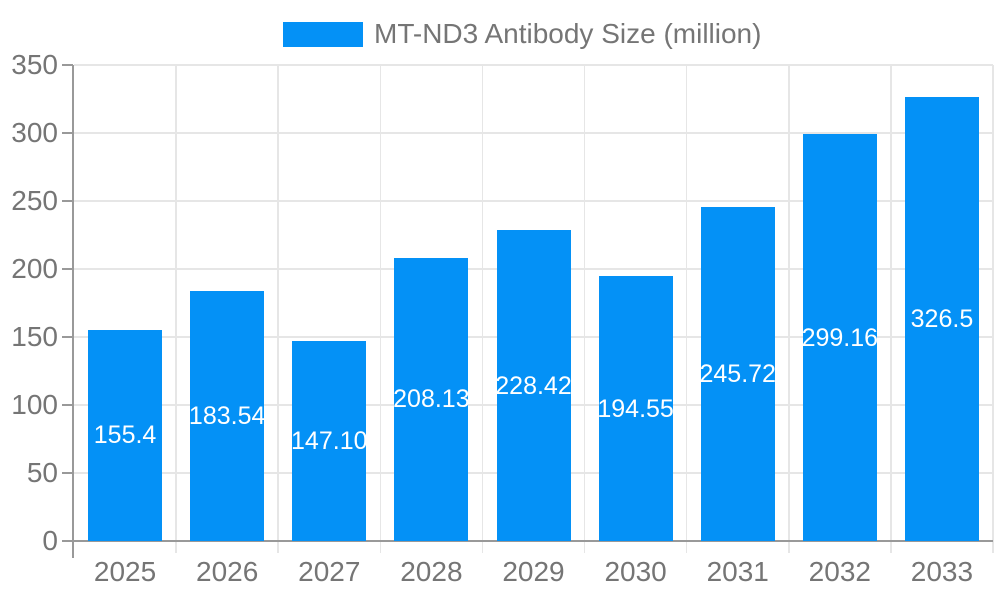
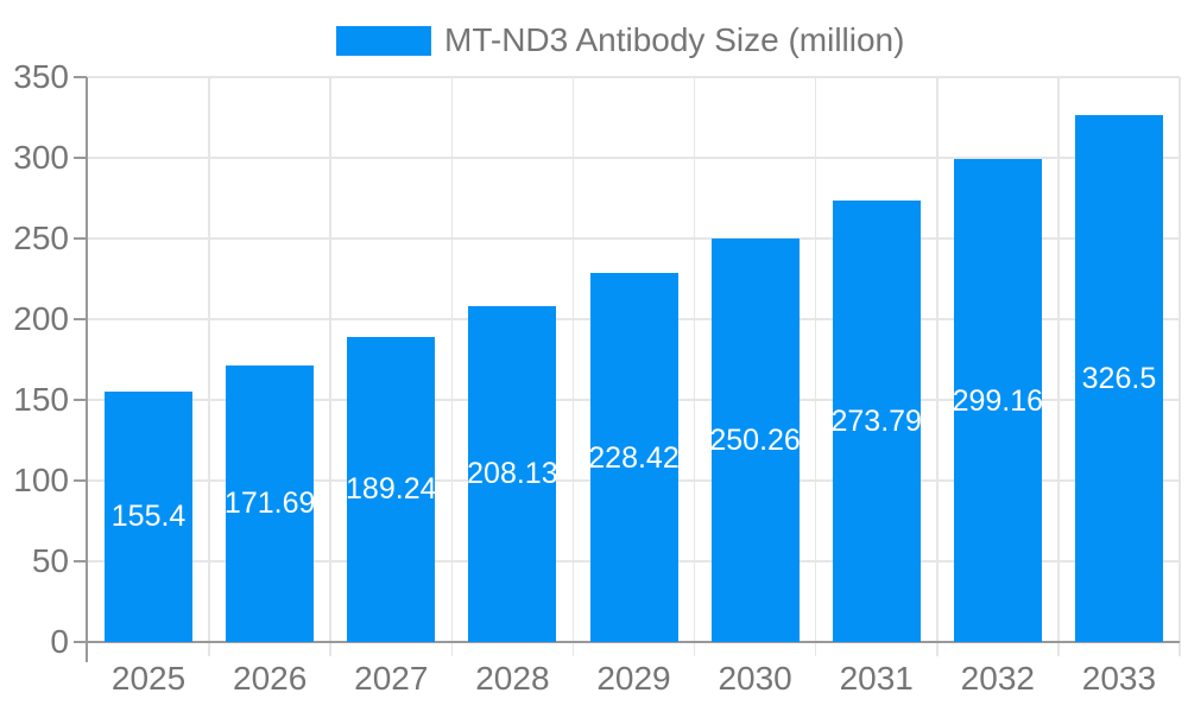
2026: 183.54 -> 171.69
2027: 147.10 -> 189.24
2030: 194.55 -> 250.26
2031: 245.72 -> 273.79
